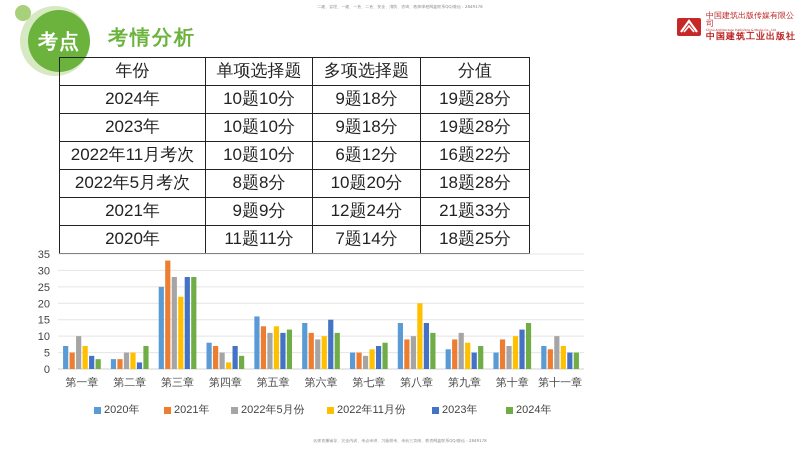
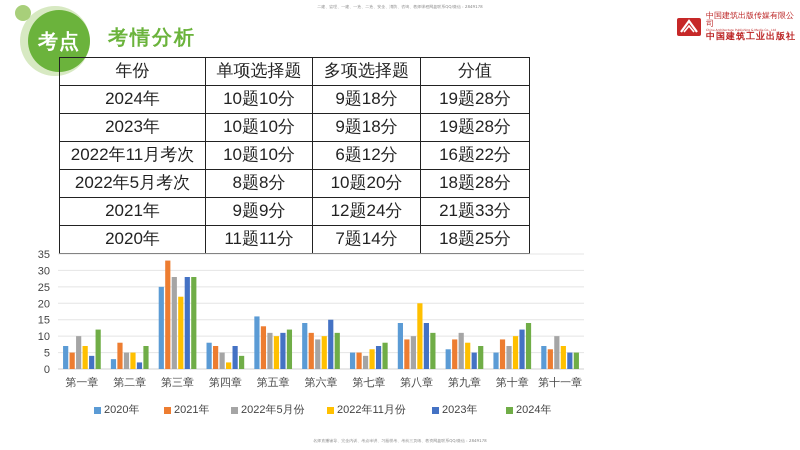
2024年/第一章: 3 -> 12
2021年/第二章: 3 -> 8
2022年11月份/第五章: 13 -> 10
